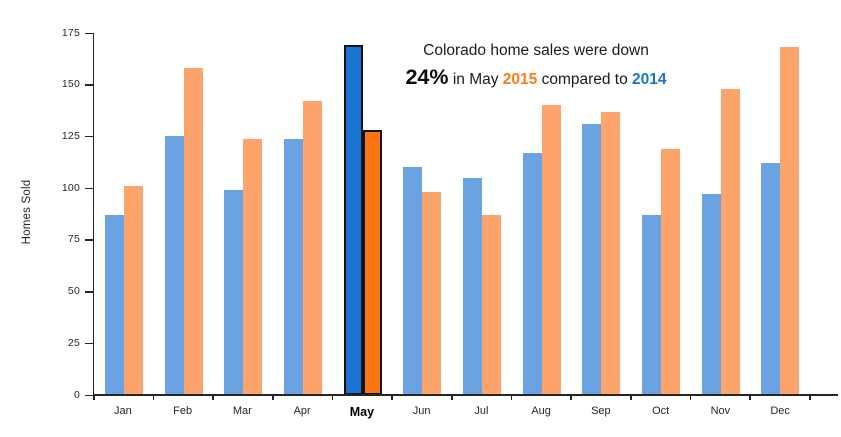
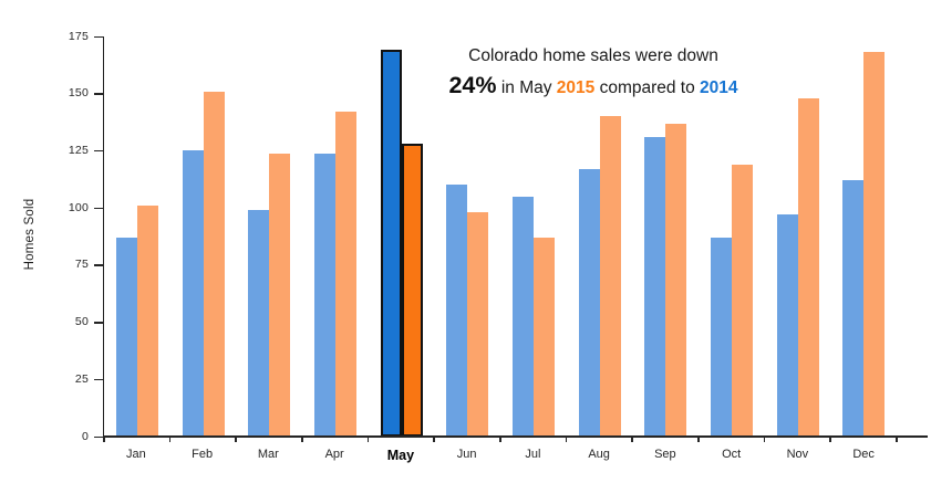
2015/Feb: 158 -> 151
